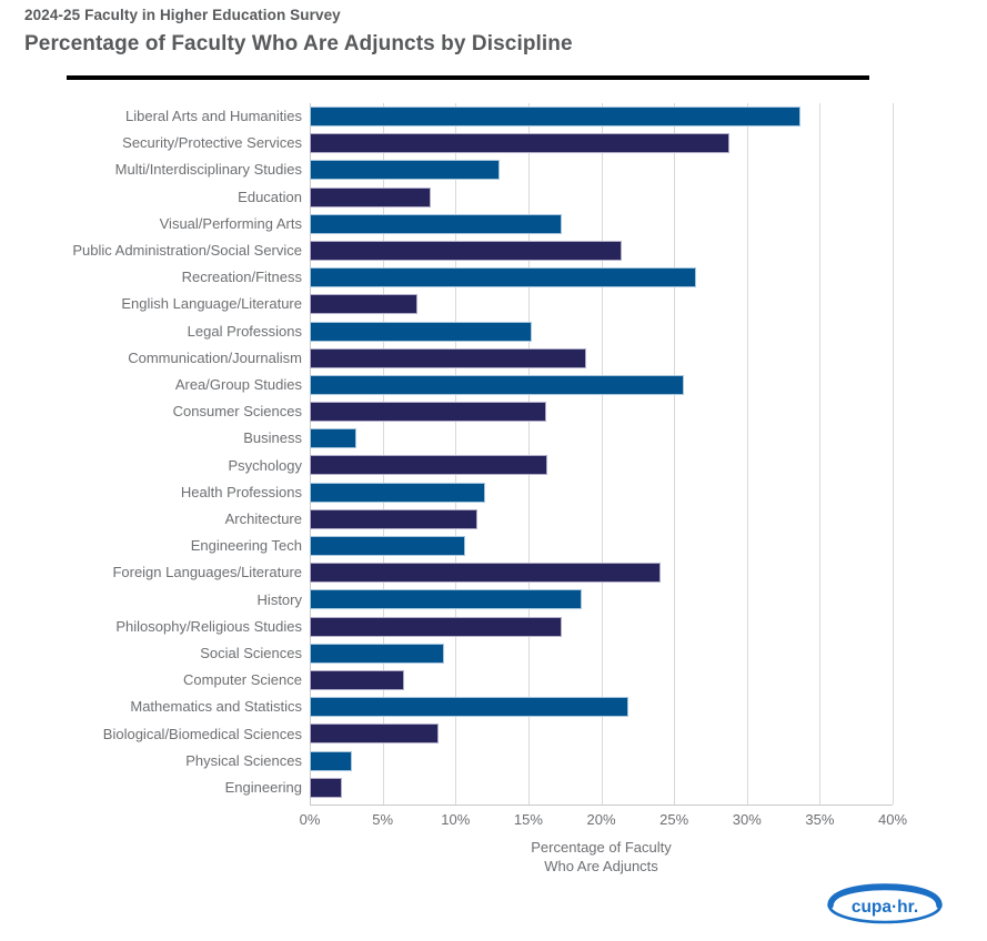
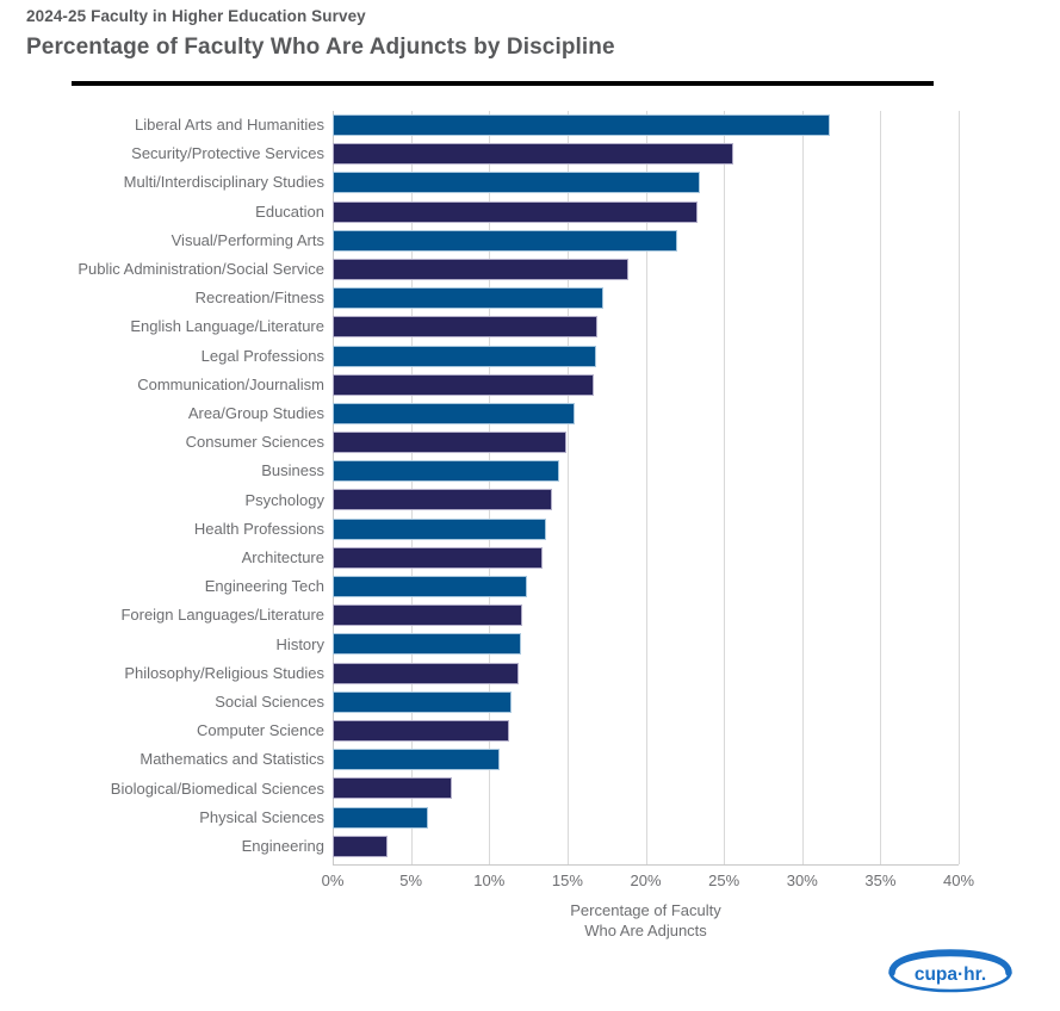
Liberal Arts and Humanities: 33.7% -> 31.8%
Security/Protective Services: 28.8% -> 25.6%
Multi/Interdisciplinary Studies: 13.0% -> 23.5%
Education: 8.3% -> 23.3%
Visual/Performing Arts: 17.3% -> 22.0%
Public Administration/Social Service: 21.4% -> 18.9%
Recreation/Fitness: 26.5% -> 17.3%
English Language/Literature: 7.4% -> 16.9%
Legal Professions: 15.2% -> 16.8%
Communication/Journalism: 19.0% -> 16.7%
Area/Group Studies: 25.7% -> 15.5%
Consumer Sciences: 16.2% -> 14.9%
Business: 3.2% -> 14.5%
Psychology: 16.3% -> 14.0%
Health Professions: 12.0% -> 13.6%
Architecture: 11.5% -> 13.4%
Engineering Tech: 10.7% -> 12.4%
Foreign Languages/Literature: 24.1% -> 12.1%
History: 18.7% -> 12.0%
Philosophy/Religious Studies: 17.3% -> 11.9%
Social Sciences: 9.2% -> 11.4%
Computer Science: 6.5% -> 11.3%
Mathematics and Statistics: 21.9% -> 10.7%
Biological/Biomedical Sciences: 8.8% -> 7.6%
Physical Sciences: 2.9% -> 6.1%
Engineering: 2.2% -> 3.5%
